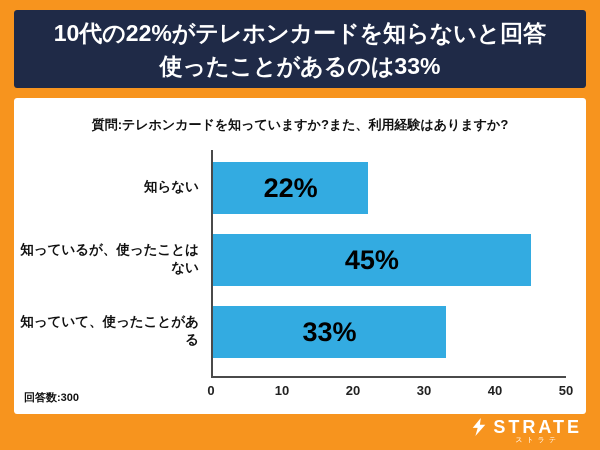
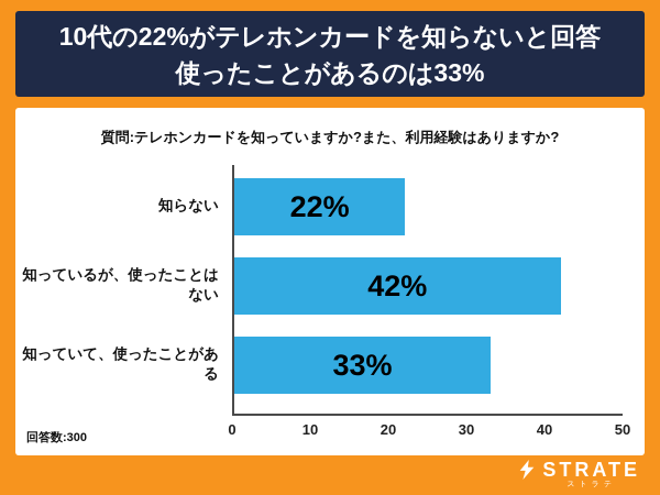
知っているが、使ったことはない: 45% -> 42%
